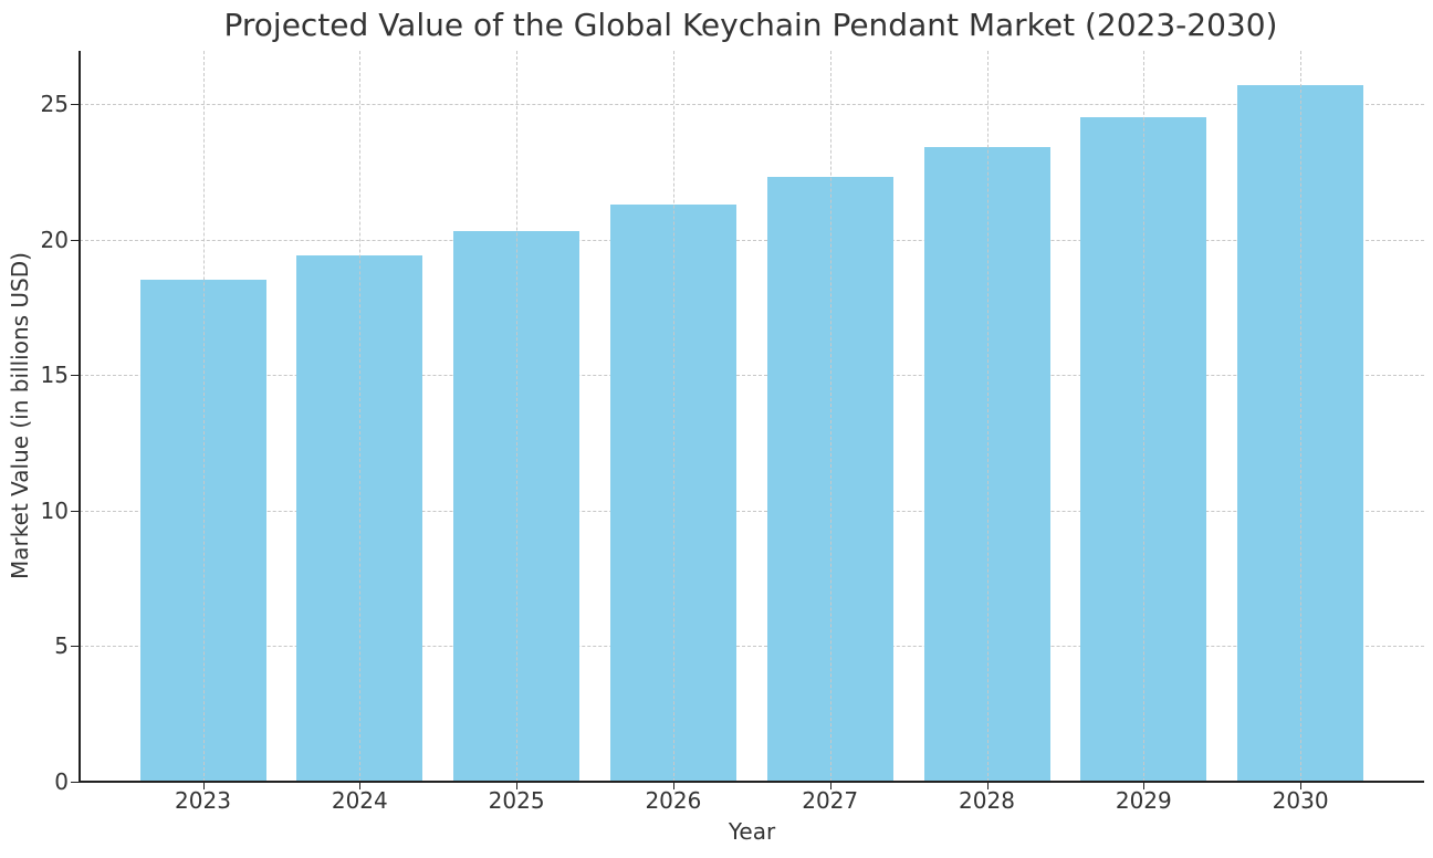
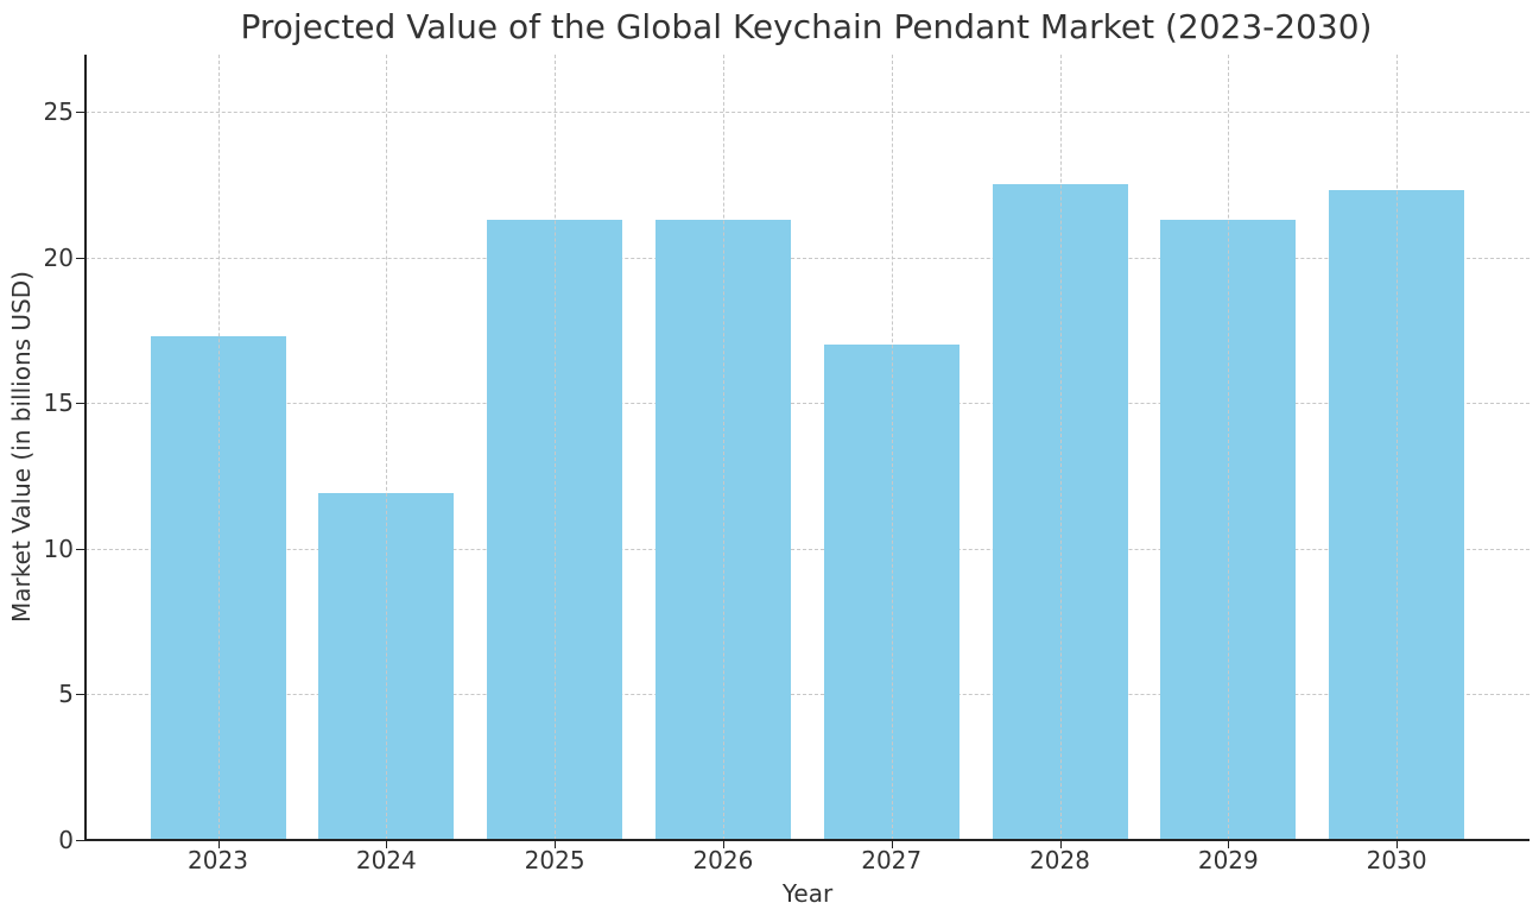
2023: 18.5 -> 17.3
2024: 19.4 -> 11.9
2025: 20.3 -> 21.3
2027: 22.3 -> 17.0
2028: 23.4 -> 22.5
2029: 24.5 -> 21.3
2030: 25.7 -> 22.3
